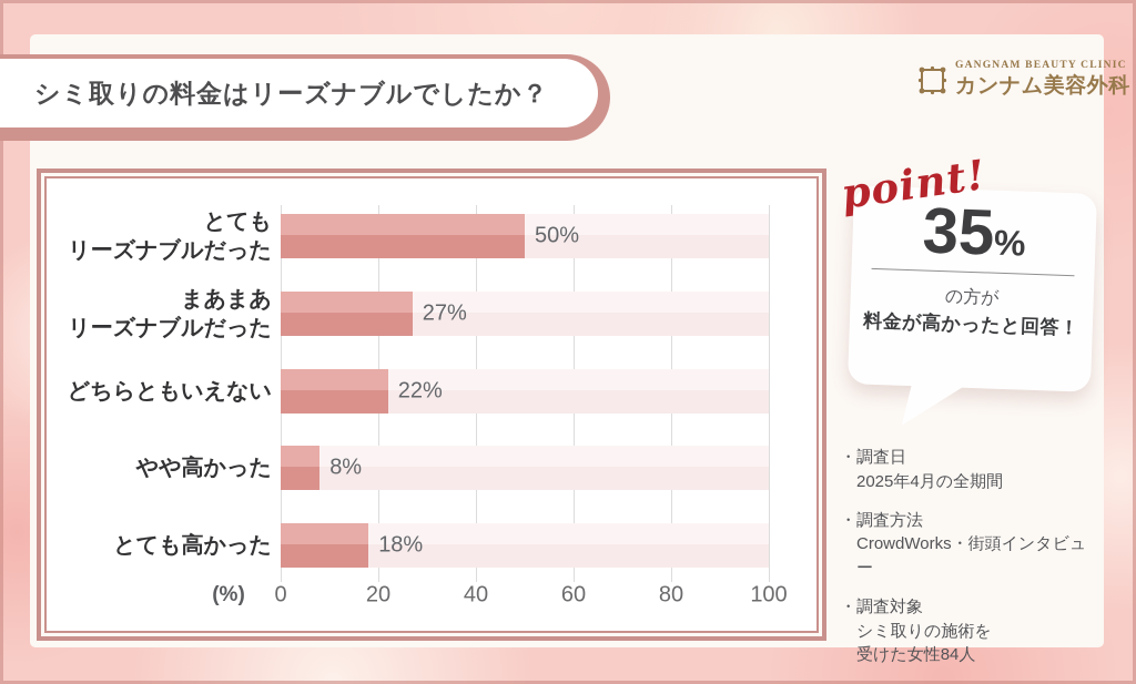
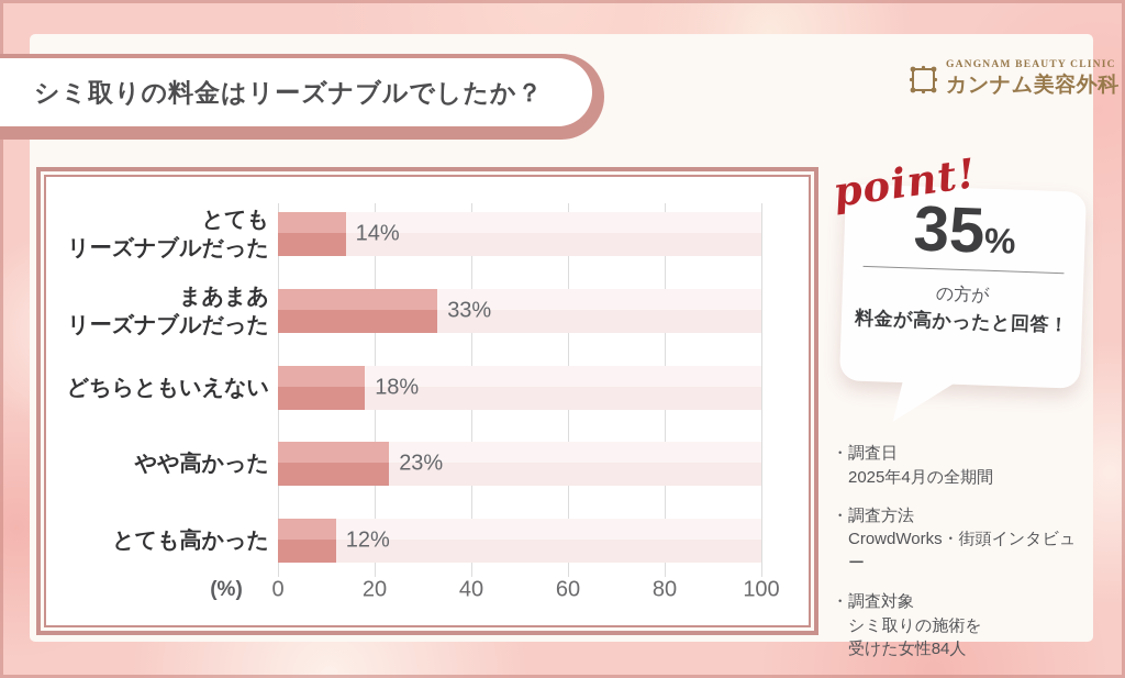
とても リーズナブルだった: 50% -> 14%
まあまあ リーズナブルだった: 27% -> 33%
どちらともいえない: 22% -> 18%
やや高かった: 8% -> 23%
とても高かった: 18% -> 12%
